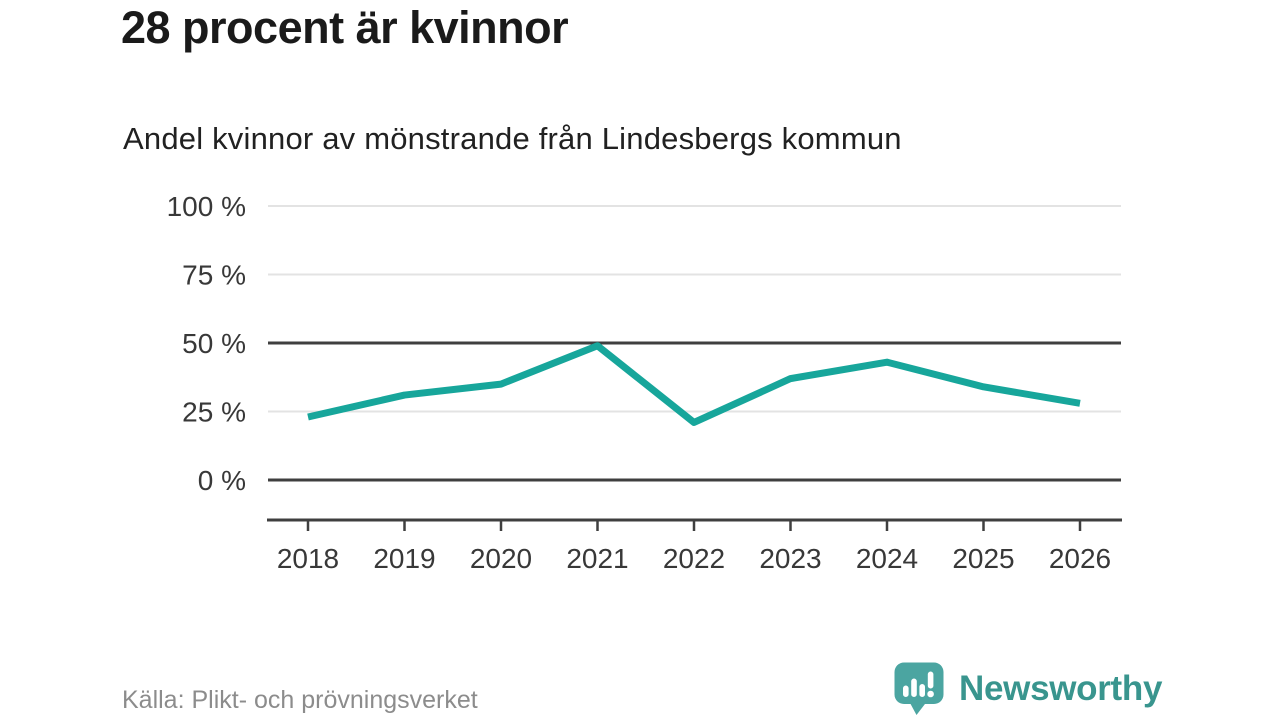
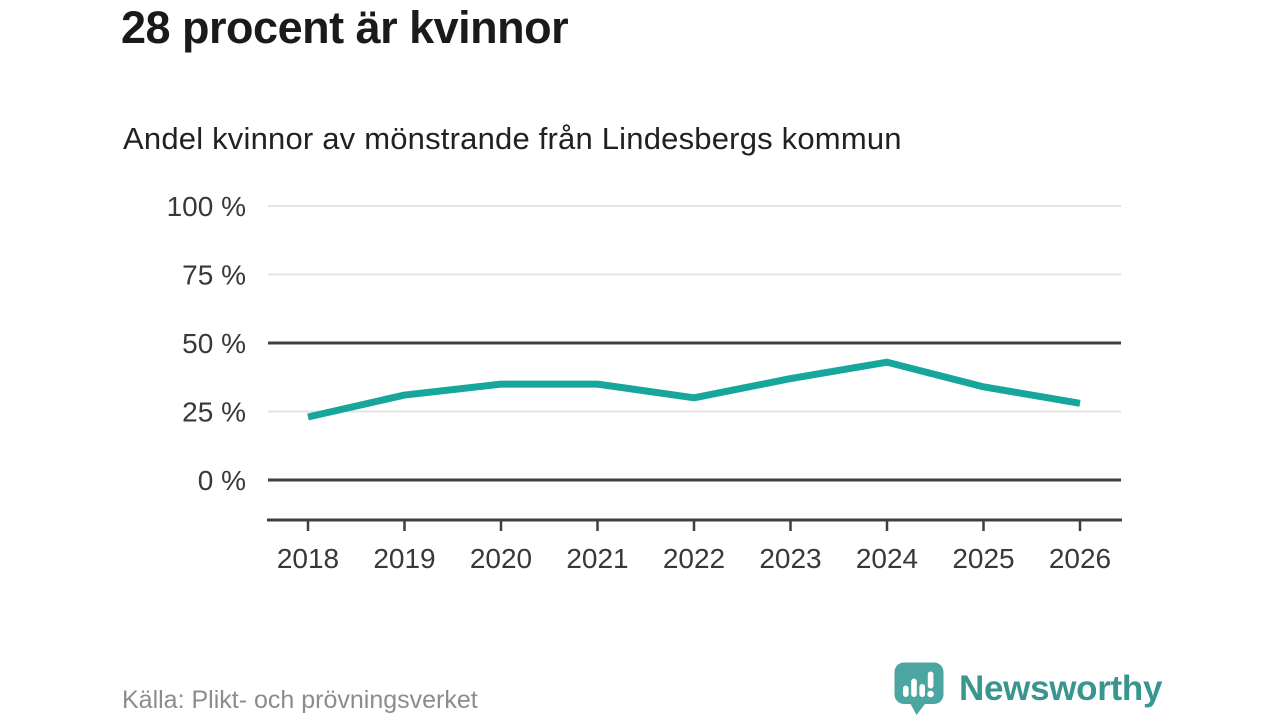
2021: 49% -> 35%
2022: 21% -> 30%
